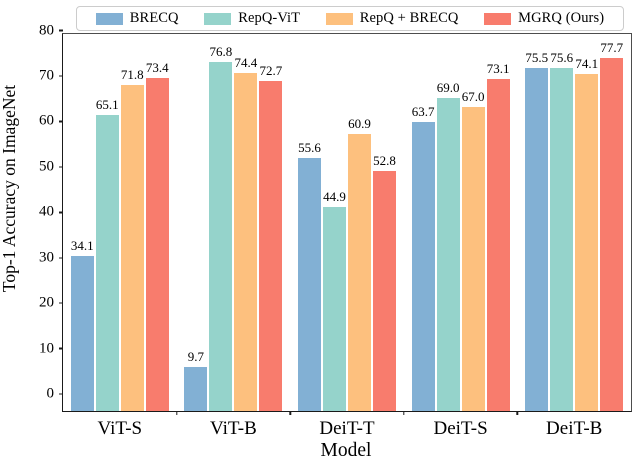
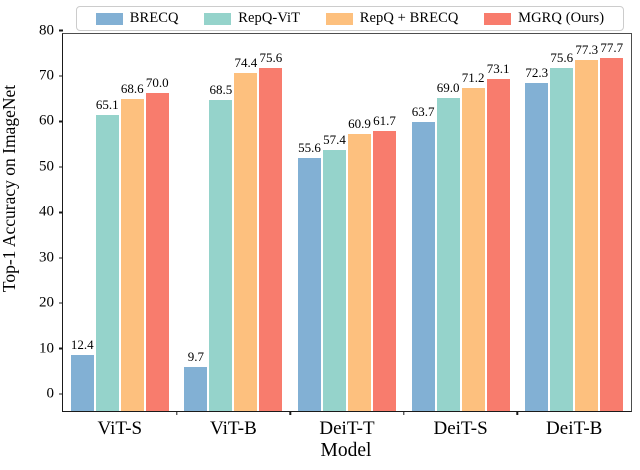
BRECQ/ViT-S: 34.1 -> 12.4
RepQ + BRECQ/ViT-S: 71.8 -> 68.6
MGRQ (Ours)/ViT-S: 73.4 -> 70.0
RepQ-ViT/ViT-B: 76.8 -> 68.5
MGRQ (Ours)/ViT-B: 72.7 -> 75.6
RepQ-ViT/DeiT-T: 44.9 -> 57.4
MGRQ (Ours)/DeiT-T: 52.8 -> 61.7
RepQ + BRECQ/DeiT-S: 67.0 -> 71.2
BRECQ/DeiT-B: 75.5 -> 72.3
RepQ + BRECQ/DeiT-B: 74.1 -> 77.3
